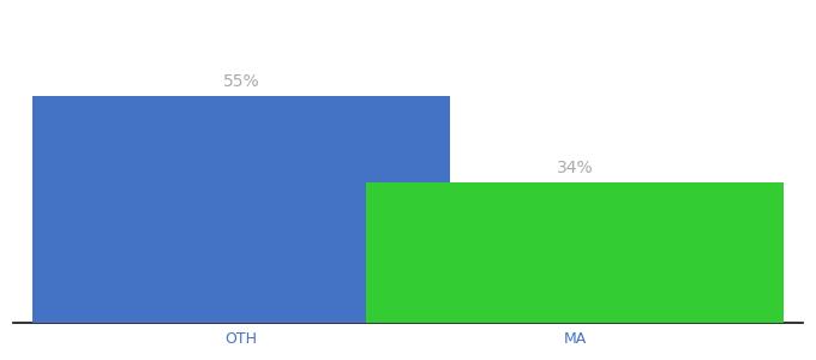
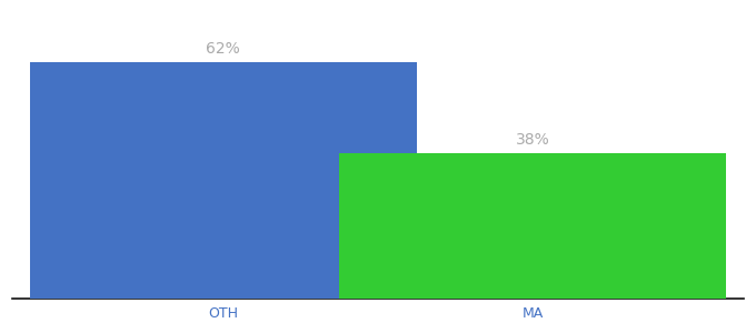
OTH: 55% -> 62%
MA: 34% -> 38%
